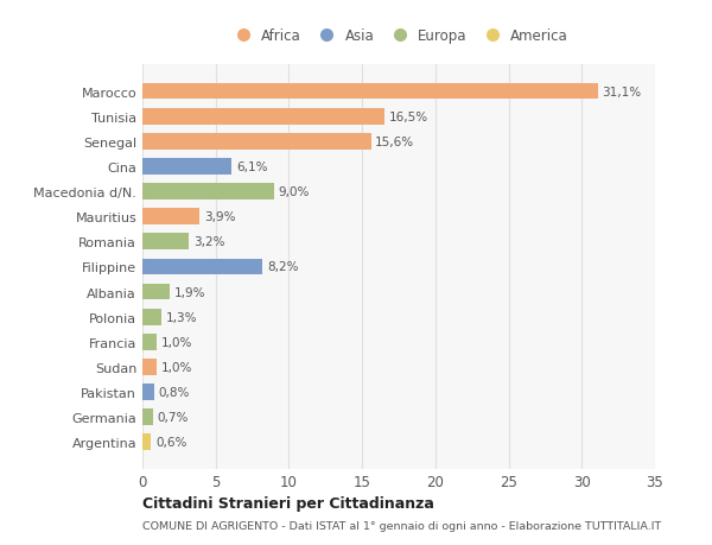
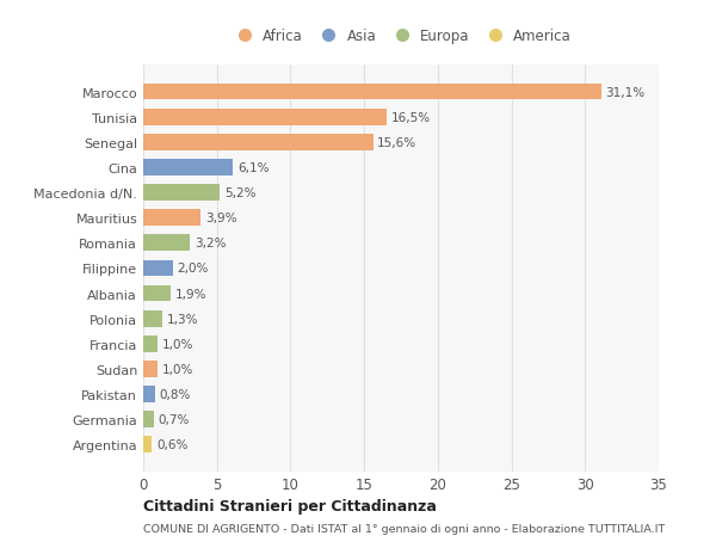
Macedonia d/N.: 9,0% -> 5,2%
Filippine: 8,2% -> 2,0%
